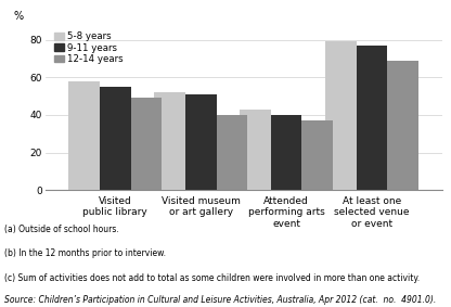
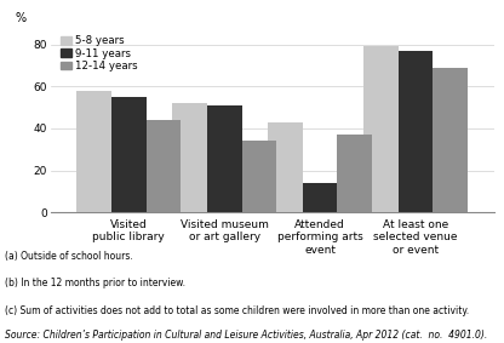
12-14 years/Visited public library: 49 -> 44
12-14 years/Visited museum or art gallery: 40 -> 34
9-11 years/Attended performing arts event: 40 -> 14
